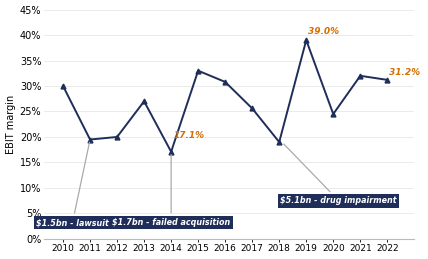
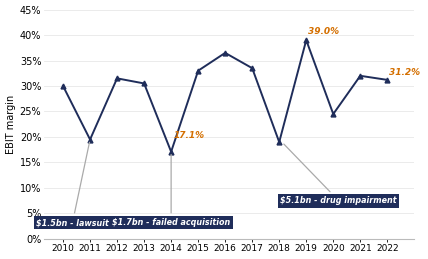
2012: 20.0% -> 31.5%
2013: 27.0% -> 30.5%
2016: 30.8% -> 36.5%
2017: 25.6% -> 33.5%
